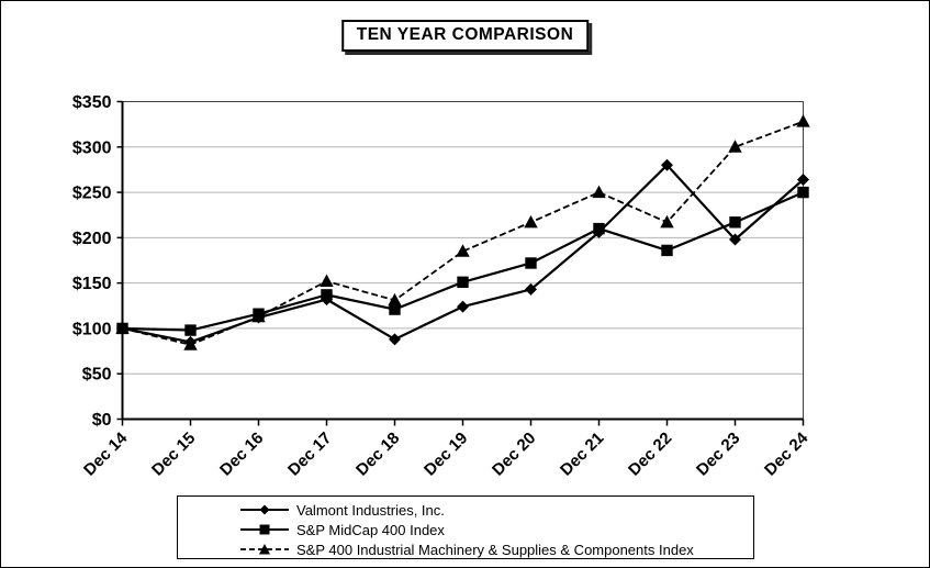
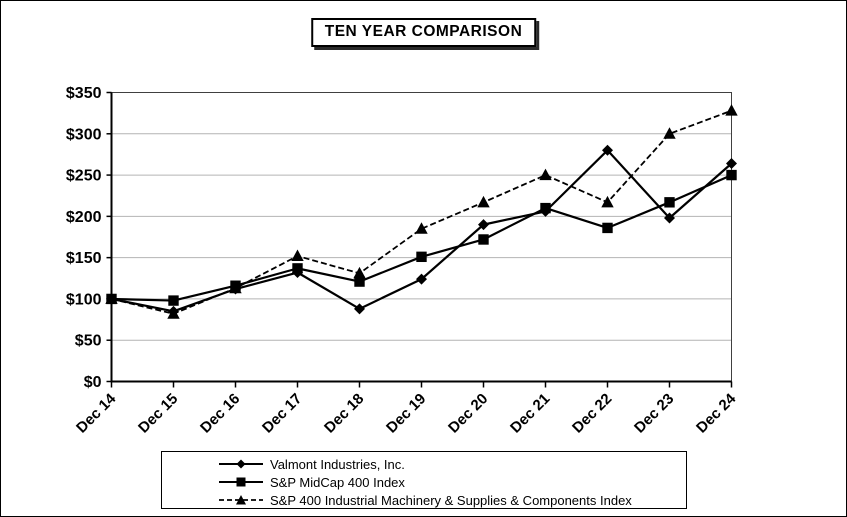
Valmont Industries, Inc./Dec 20: $140 -> $190
